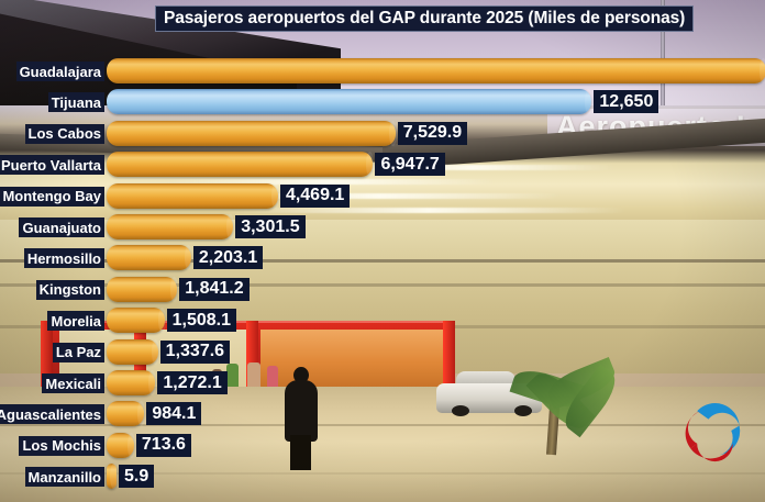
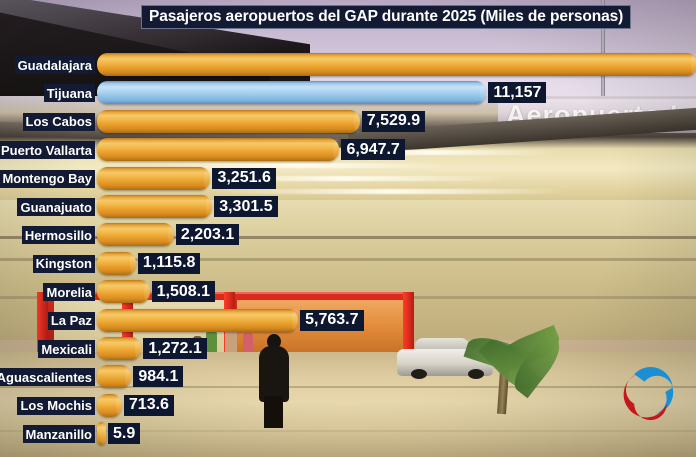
Tijuana: 12,650 -> 11,157
Montengo Bay: 4,469.1 -> 3,251.6
Kingston: 1,841.2 -> 1,115.8
La Paz: 1,337.6 -> 5,763.7
